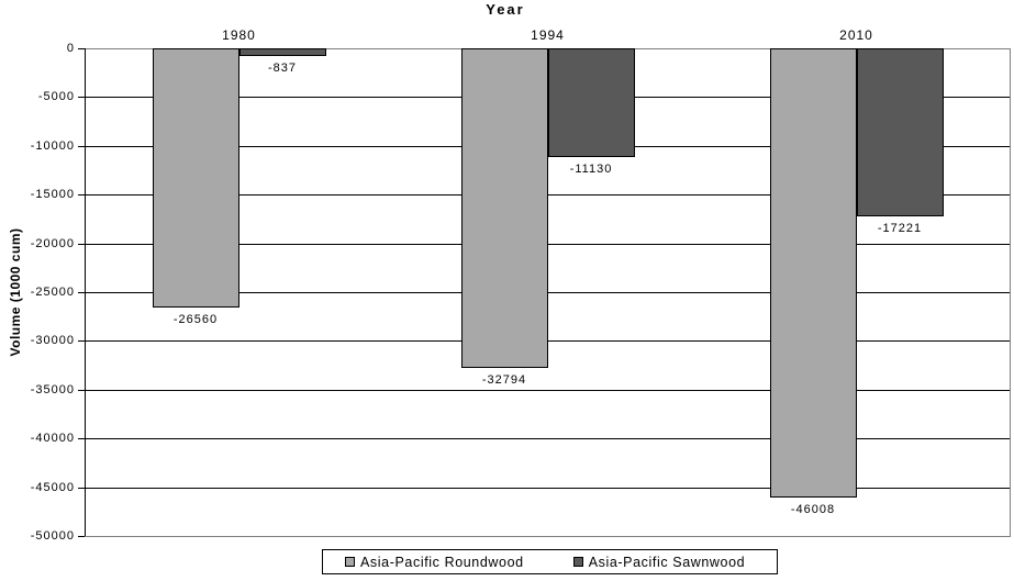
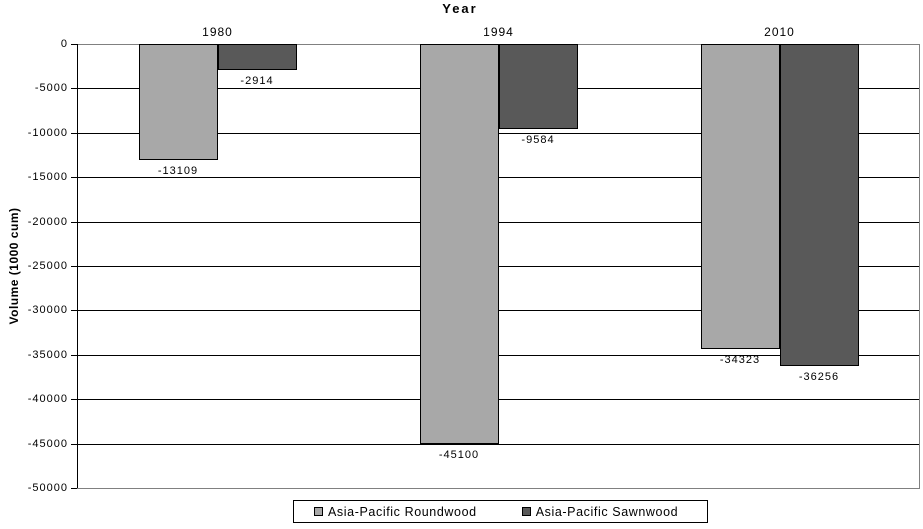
Asia-Pacific Roundwood/1980: -26560 -> -13109
Asia-Pacific Sawnwood/1980: -837 -> -2914
Asia-Pacific Roundwood/1994: -32794 -> -45100
Asia-Pacific Sawnwood/1994: -11130 -> -9584
Asia-Pacific Roundwood/2010: -46008 -> -34323
Asia-Pacific Sawnwood/2010: -17221 -> -36256
